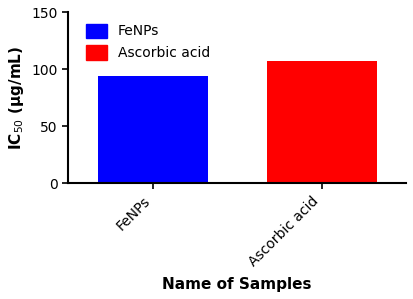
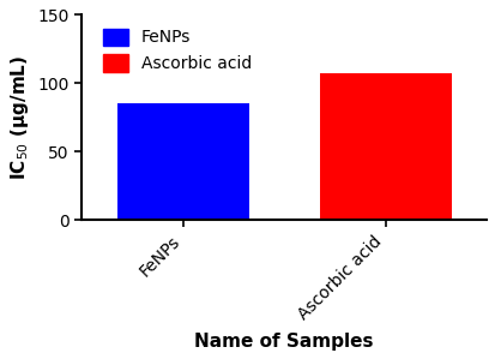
FeNPs: 94 -> 85
